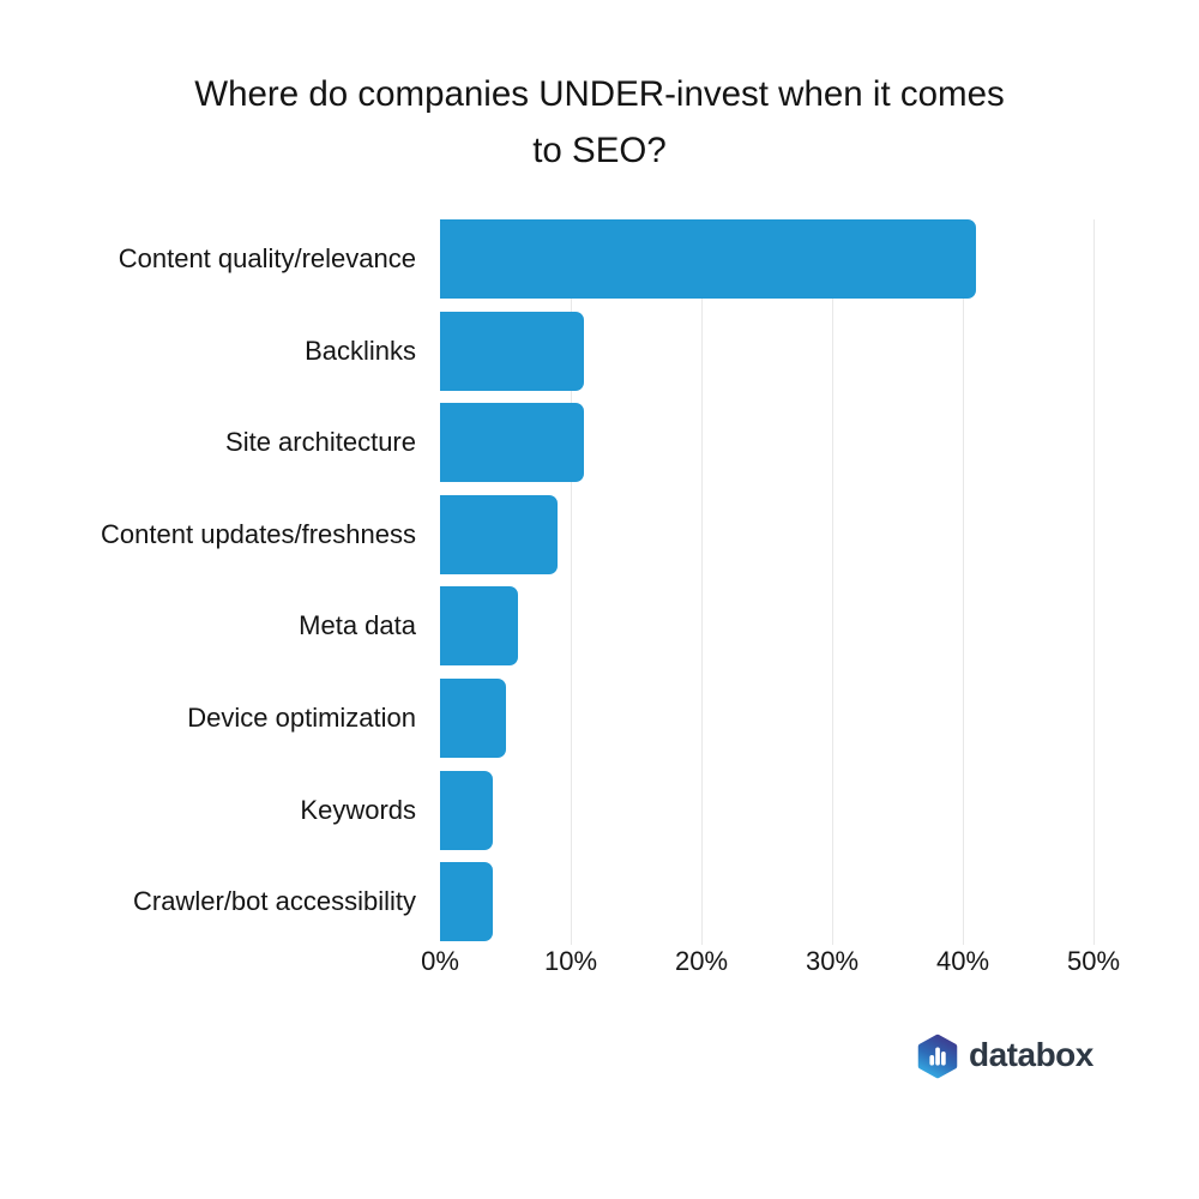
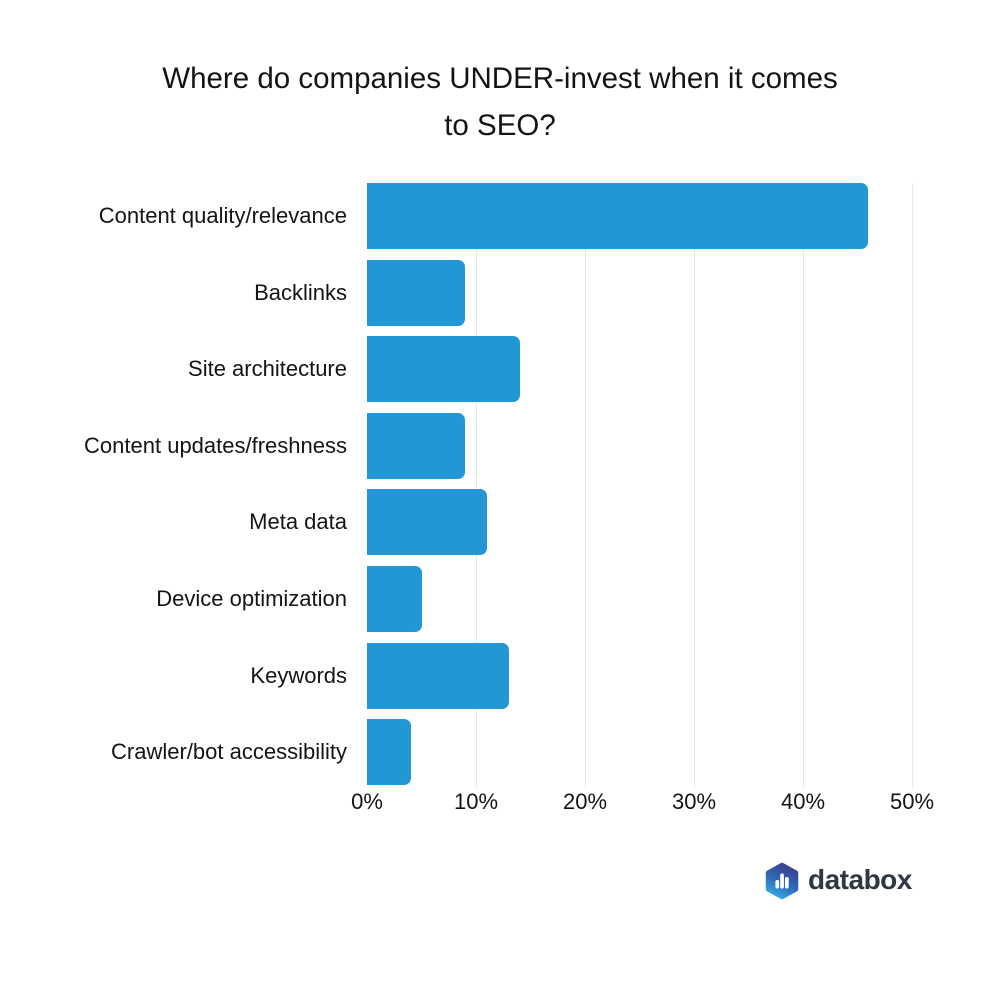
Content quality/relevance: 41% -> 46%
Backlinks: 11% -> 9%
Site architecture: 11% -> 14%
Meta data: 6% -> 11%
Keywords: 4% -> 13%
